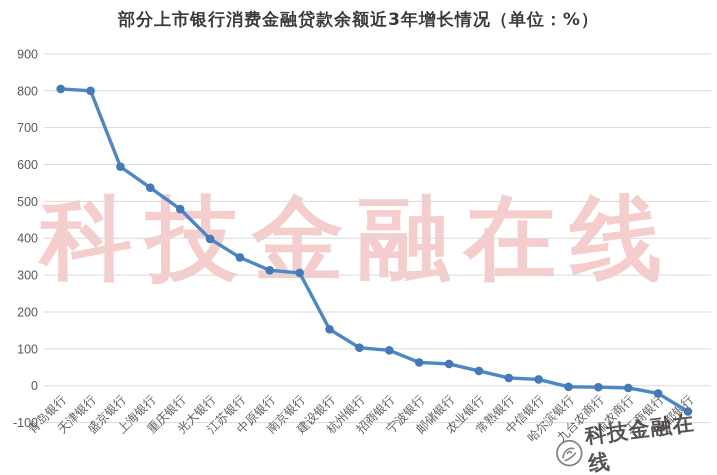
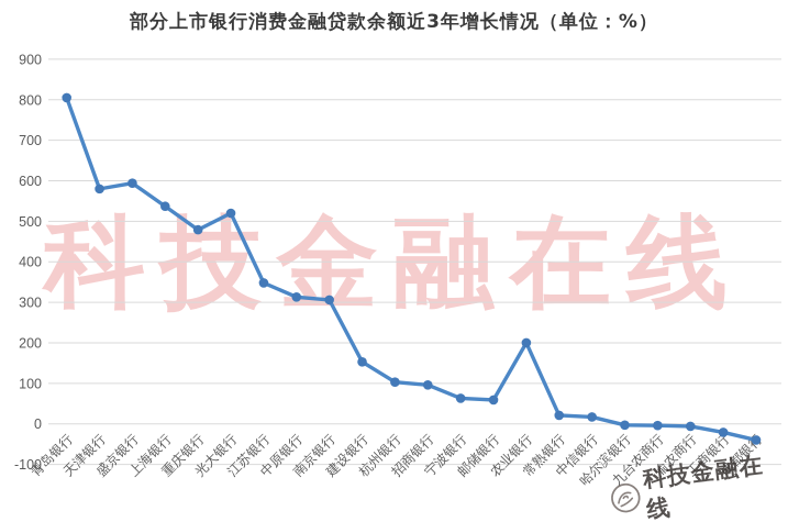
天津银行: 800 -> 580
光大银行: 400 -> 520
农业银行: 40 -> 200
成都银行: -70 -> -40
